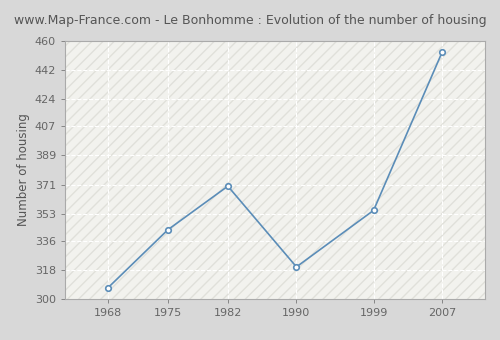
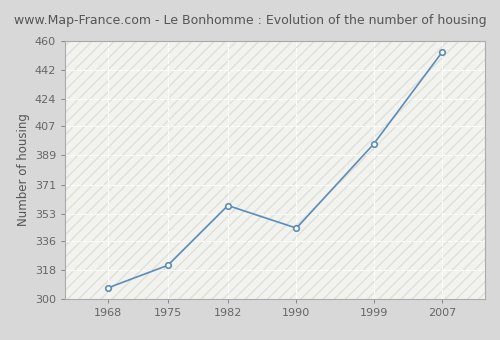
1975: 343 -> 321
1982: 370 -> 358
1990: 320 -> 344
1999: 355 -> 396
